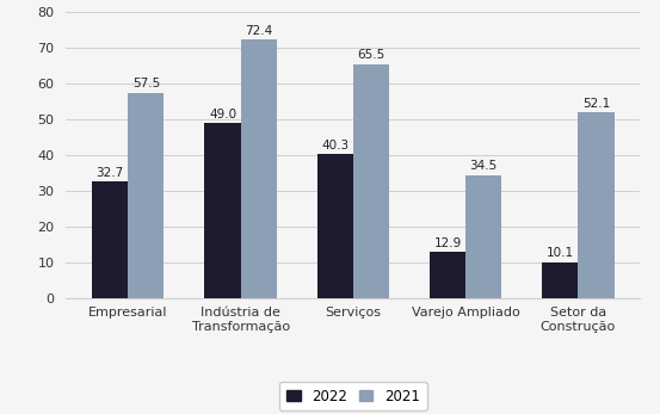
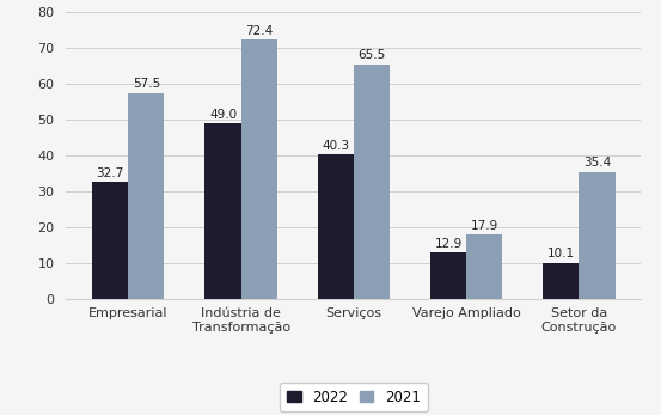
2021/Varejo Ampliado: 34.5 -> 17.9
2021/Setor da Construção: 52.1 -> 35.4
